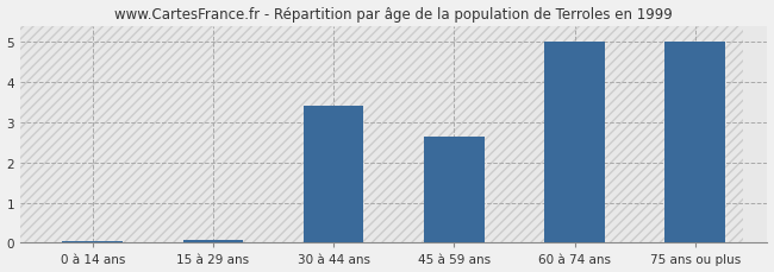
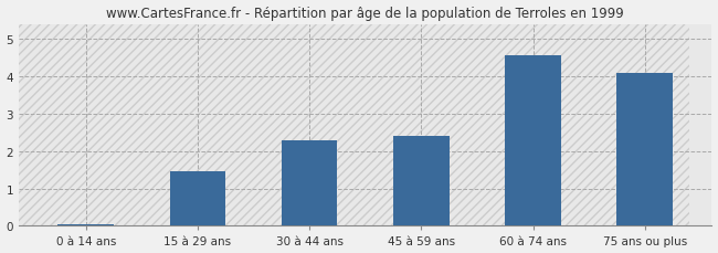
15 à 29 ans: 0.07 -> 1.45
30 à 44 ans: 3.40 -> 2.30
45 à 59 ans: 2.63 -> 2.40
60 à 74 ans: 5.00 -> 4.55
75 ans ou plus: 5.00 -> 4.10
